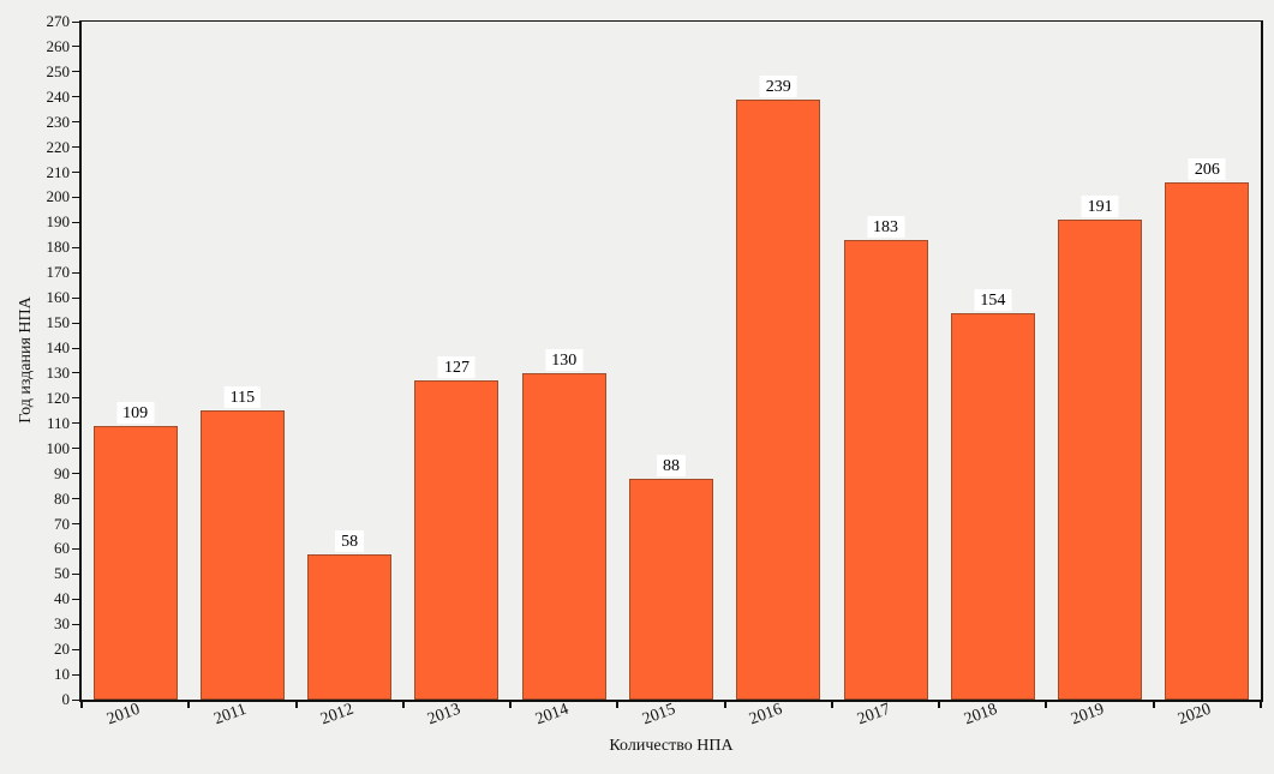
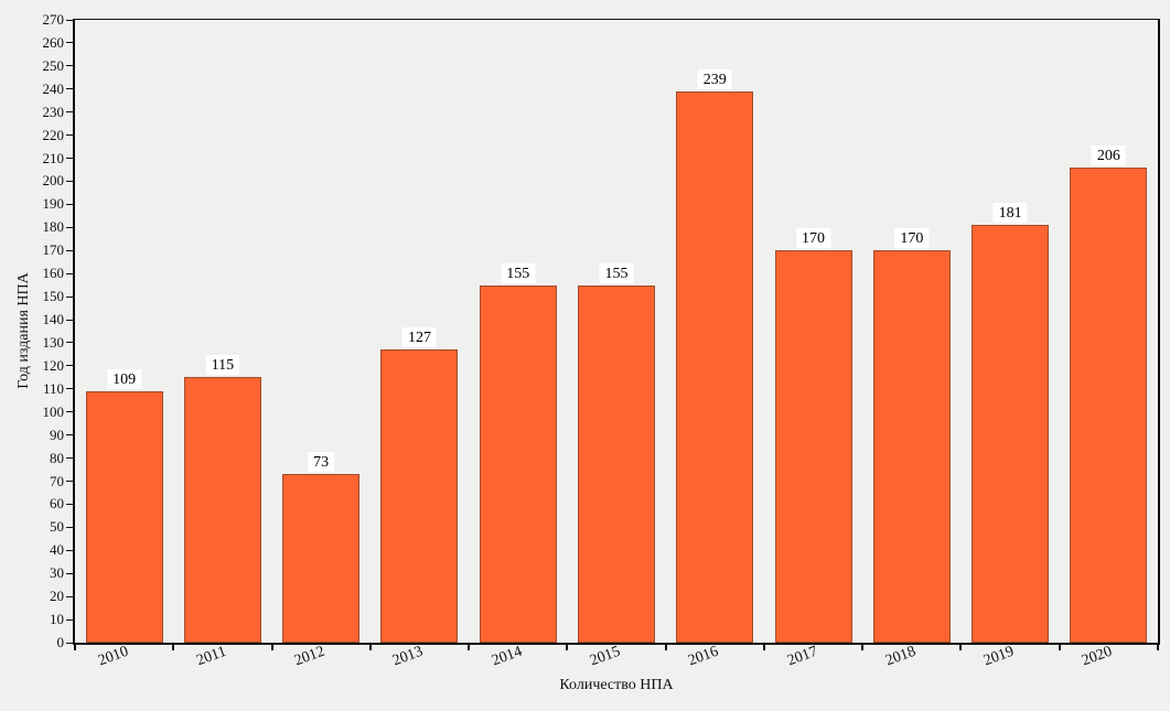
2012: 58 -> 73
2014: 130 -> 155
2015: 88 -> 155
2017: 183 -> 170
2018: 154 -> 170
2019: 191 -> 181
